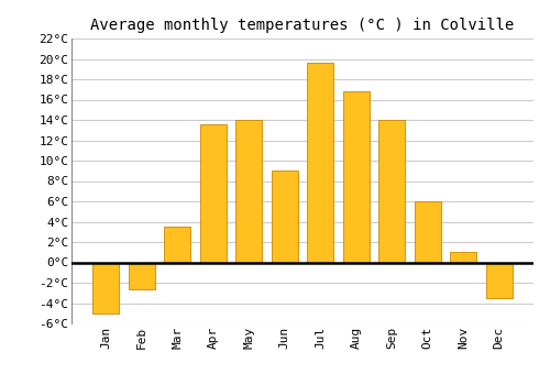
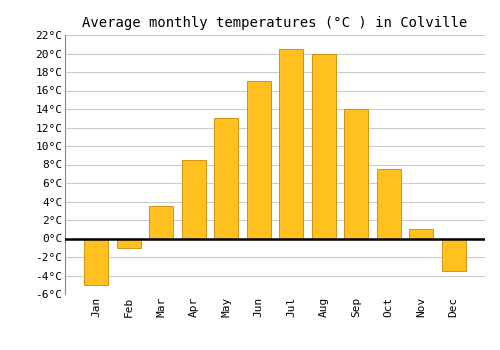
Feb: -2.6°C -> -1.0°C
Apr: 13.6°C -> 8.5°C
May: 14.0°C -> 13.0°C
Jun: 9.0°C -> 17.0°C
Jul: 19.6°C -> 20.5°C
Aug: 16.8°C -> 20.0°C
Oct: 6.0°C -> 7.5°C
